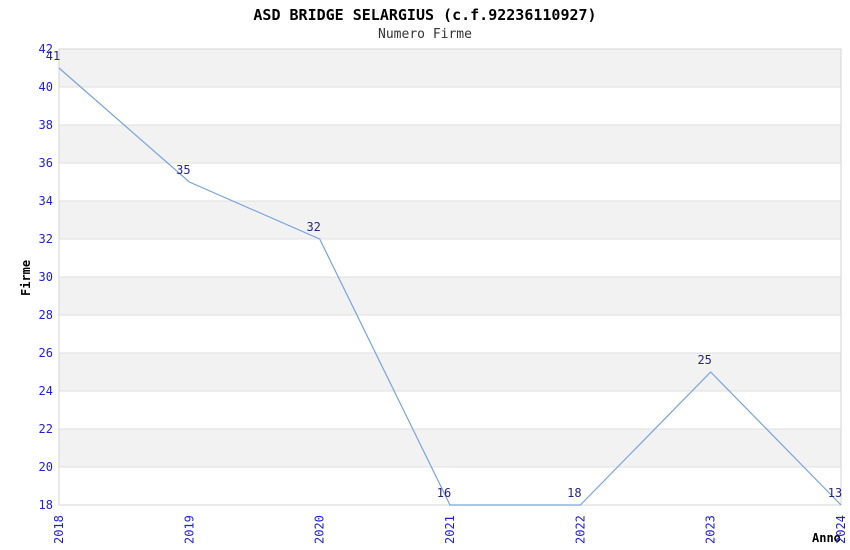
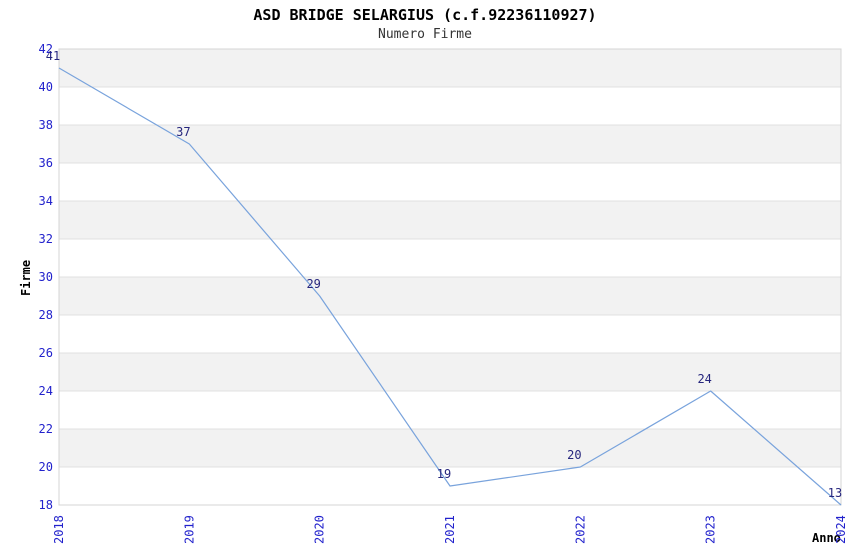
2019: 35 -> 37
2020: 32 -> 29
2021: 16 -> 19
2022: 18 -> 20
2023: 25 -> 24
